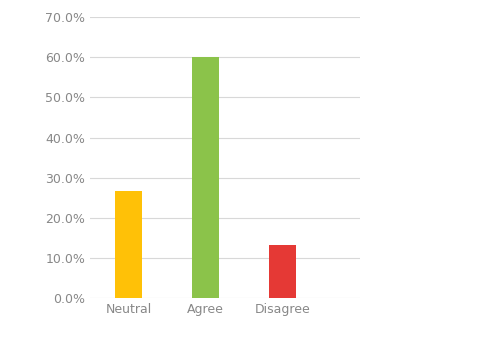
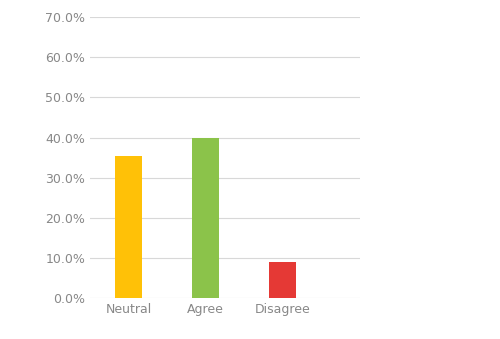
Neutral: 26.7% -> 35.5%
Agree: 60.0% -> 40.0%
Disagree: 13.3% -> 9.0%
